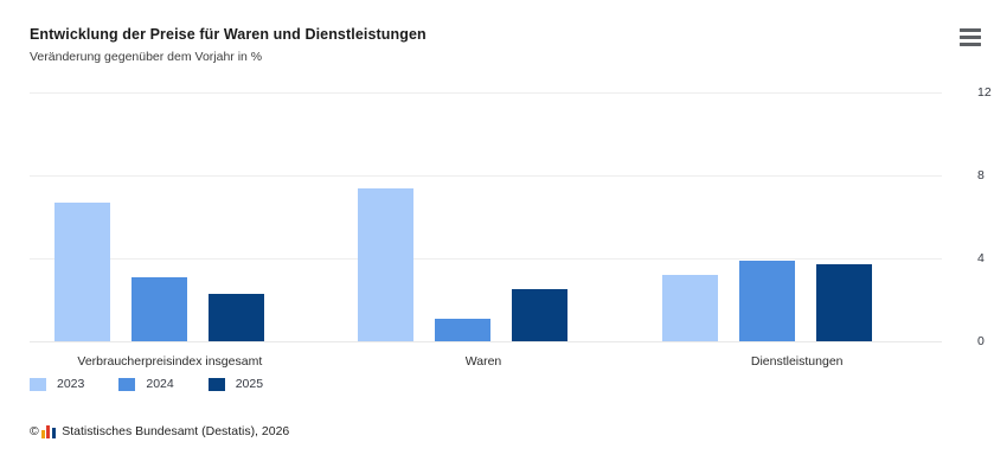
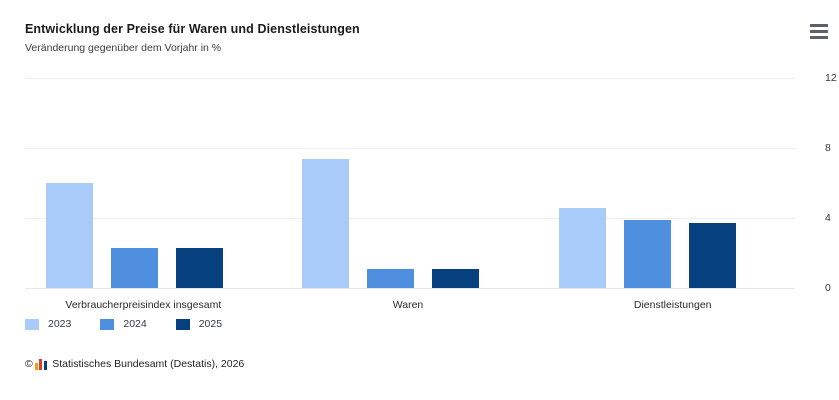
2023/Verbraucherpreisindex insgesamt: 6.7 -> 6.0
2024/Verbraucherpreisindex insgesamt: 3.1 -> 2.3
2025/Waren: 2.5 -> 1.1
2023/Dienstleistungen: 3.2 -> 4.6
